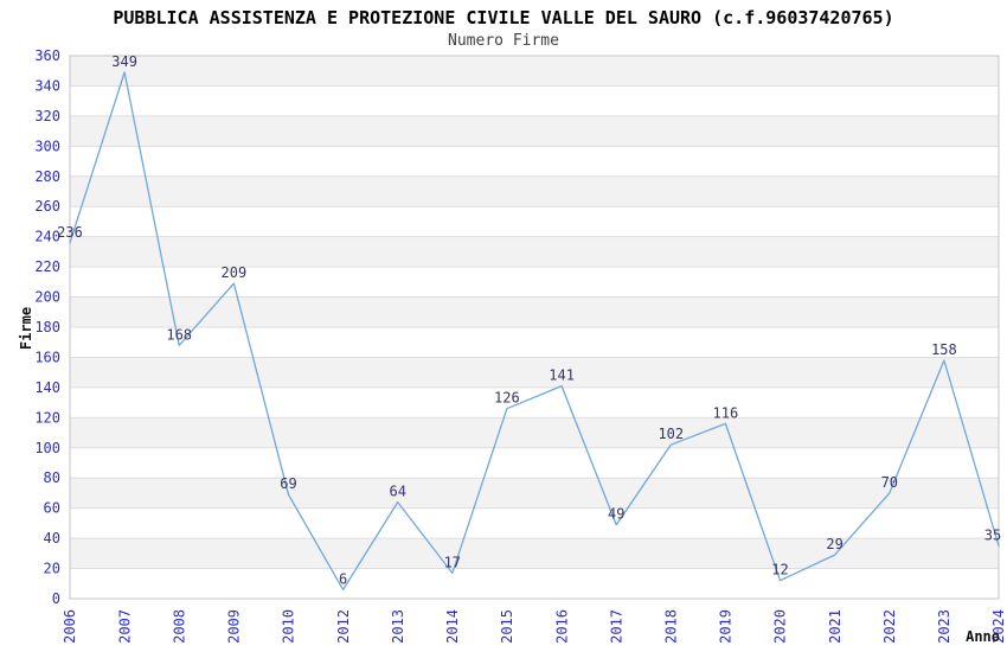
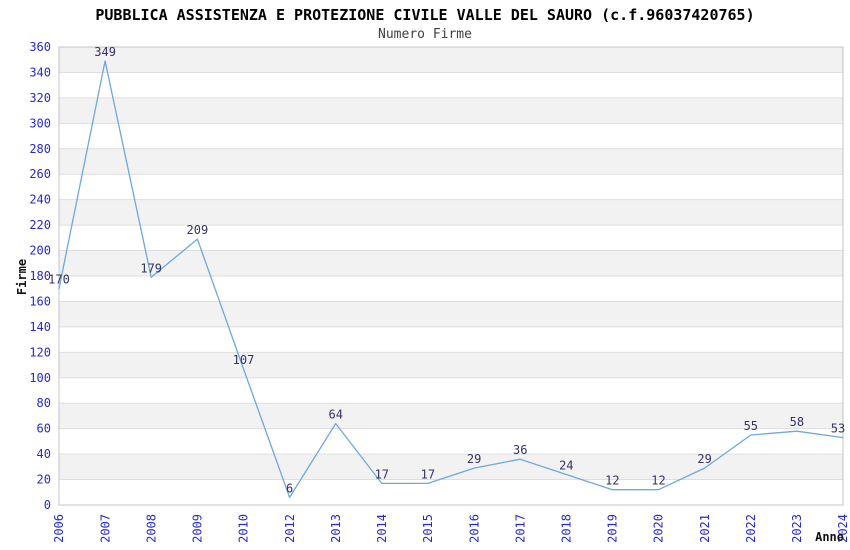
2006: 236 -> 170
2008: 168 -> 179
2010: 69 -> 107
2015: 126 -> 17
2016: 141 -> 29
2017: 49 -> 36
2018: 102 -> 24
2019: 116 -> 12
2022: 70 -> 55
2023: 158 -> 58
2024: 35 -> 53
